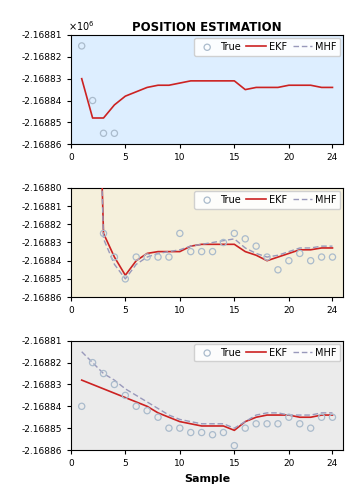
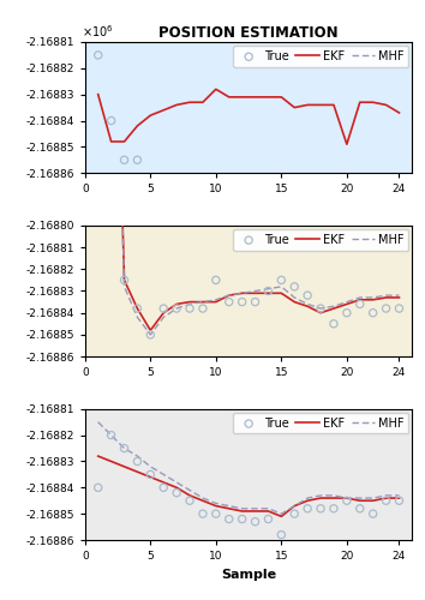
POSITION ESTIMATION/EKF/10: -2.168832 -> -2.168828
POSITION ESTIMATION/EKF/20: -2.168833 -> -2.168849
POSITION ESTIMATION/EKF/24: -2.168834 -> -2.168837
